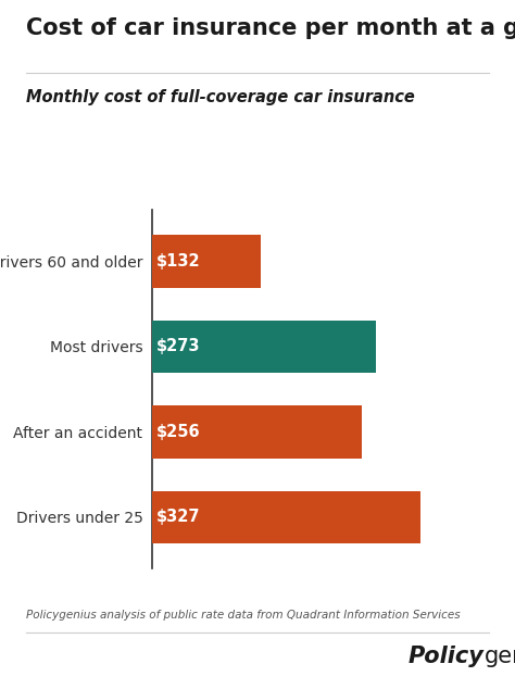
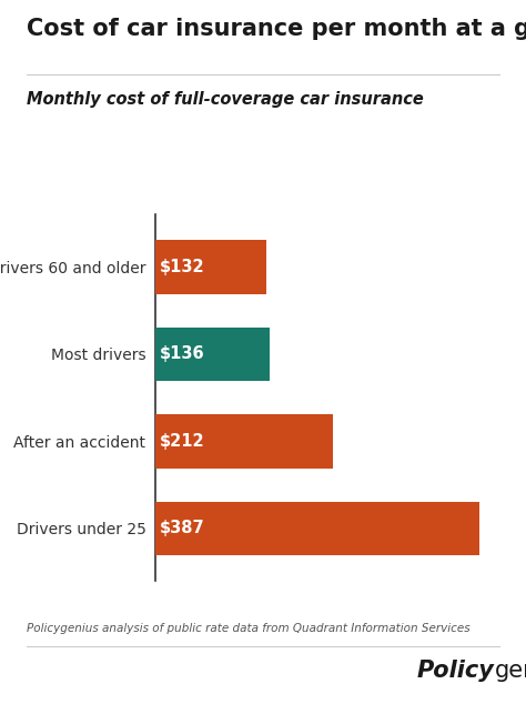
Most drivers: $273 -> $136
After an accident: $256 -> $212
Drivers under 25: $327 -> $387
